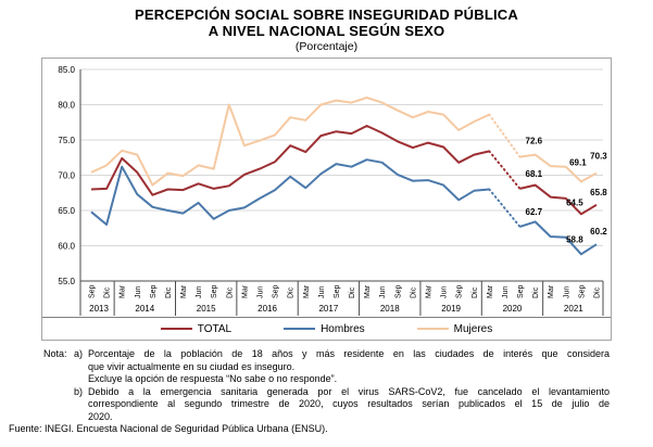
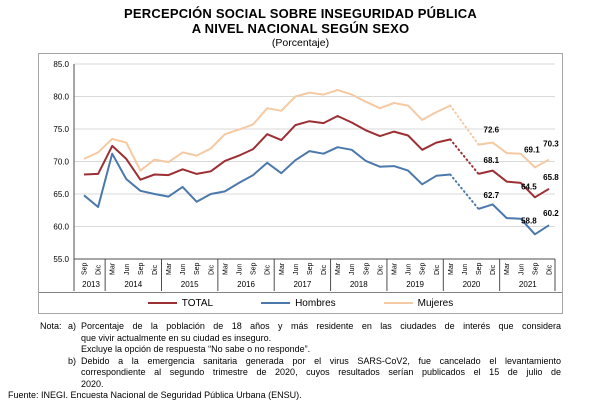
Mujeres/Dic 2015: 80 -> 72
